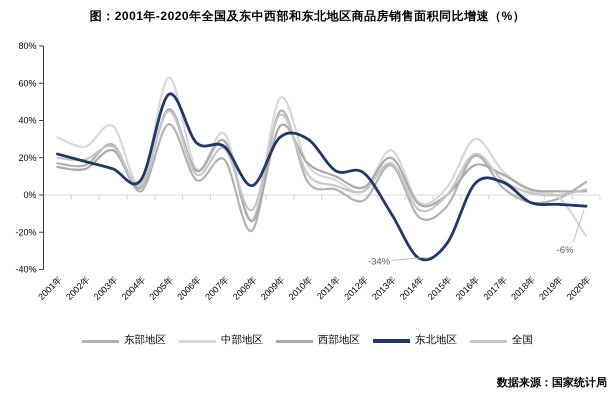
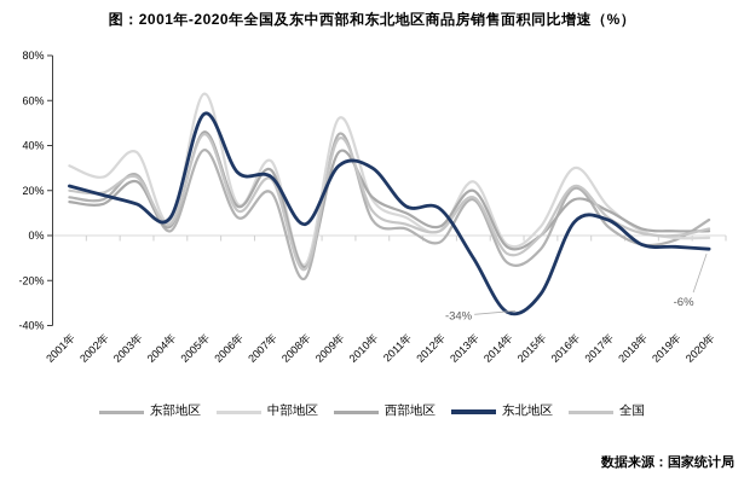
全国/2008年: -8% -> -15%
中部地区/2020年: -22% -> -1%
